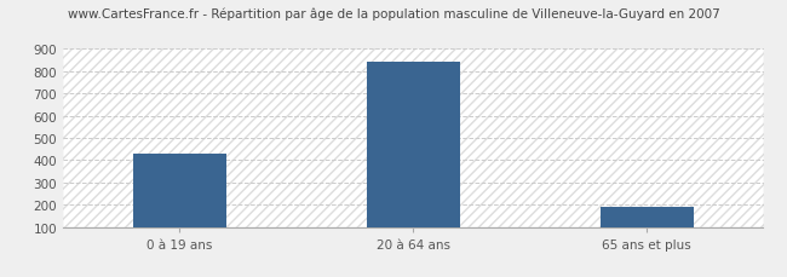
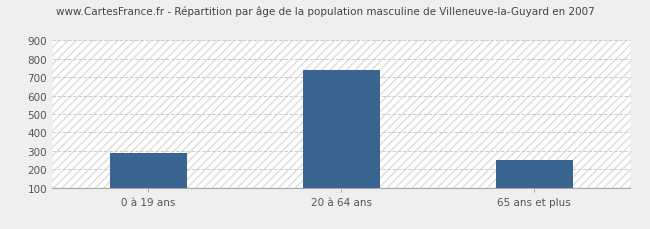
0 à 19 ans: 430 -> 290
20 à 64 ans: 840 -> 740
65 ans et plus: 190 -> 250
